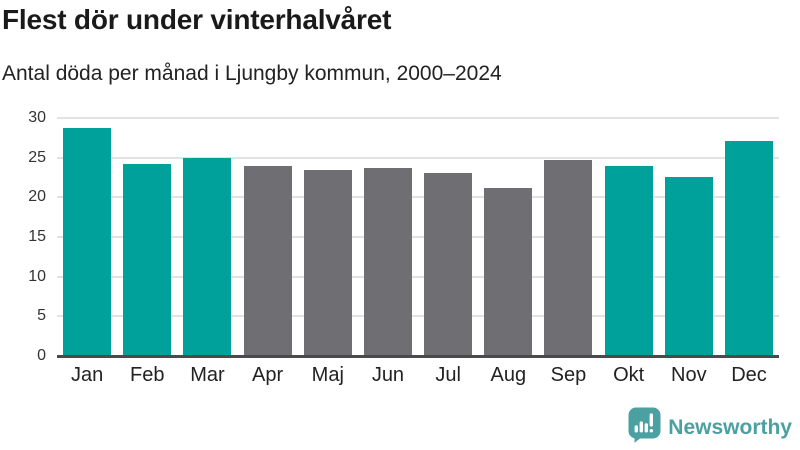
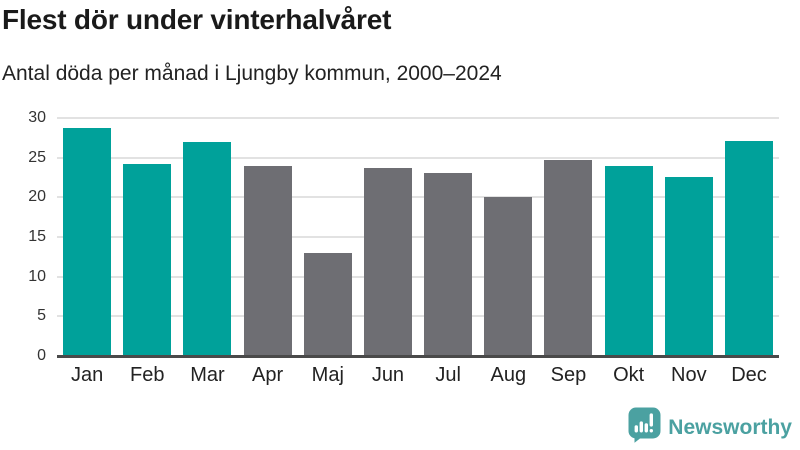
Mar: 25 -> 27
Maj: 24 -> 13
Aug: 21 -> 20
